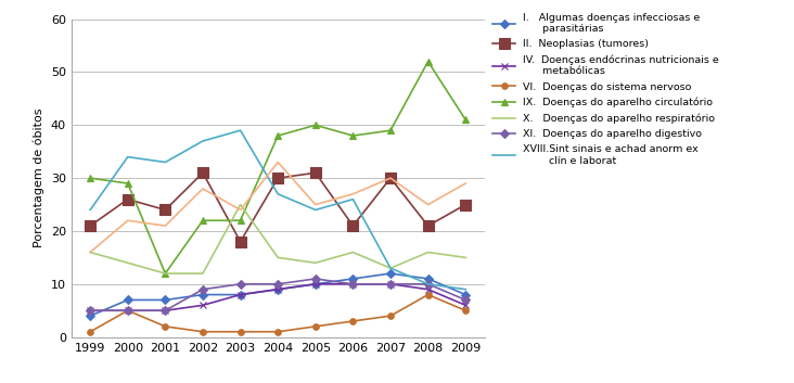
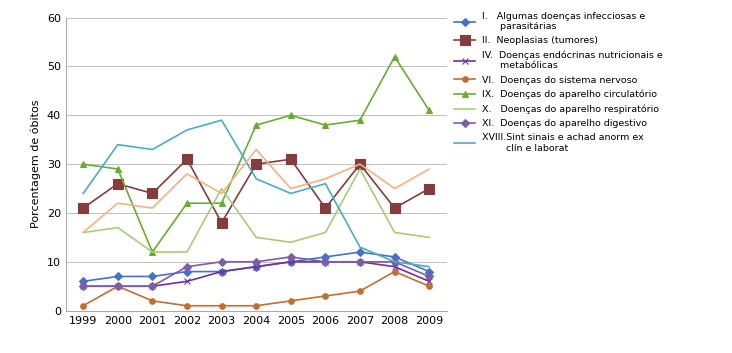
I. Algumas doenças infecciosas e parasitárias/1999: 4 -> 6
X. Doenças do aparelho respiratório/2000: 14 -> 17
X. Doenças do aparelho respiratório/2007: 13 -> 29
